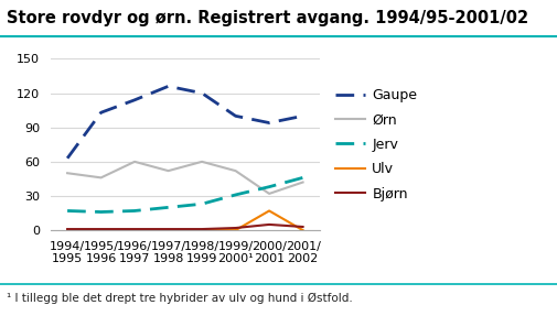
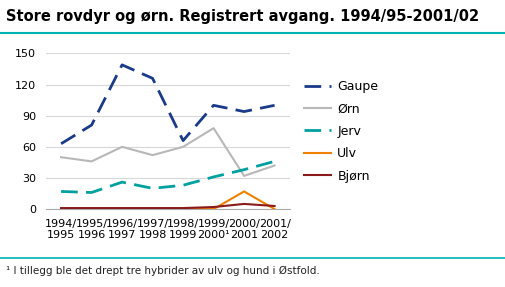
Gaupe/1995/ 1996: 103 -> 81
Gaupe/1996/ 1997: 114 -> 139
Jerv/1996/ 1997: 17 -> 26
Gaupe/1998/ 1999: 120 -> 66
Ørn/1999/ 2000¹: 52 -> 78
